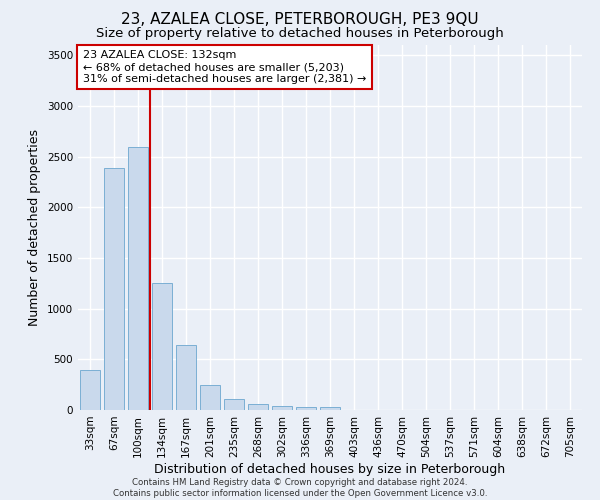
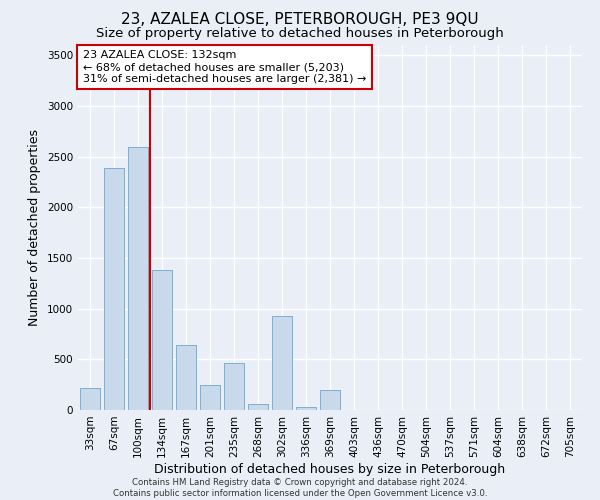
33sqm: 390 -> 220
134sqm: 1250 -> 1380
235sqm: 100 -> 460
302sqm: 40 -> 930
369sqm: 20 -> 200
